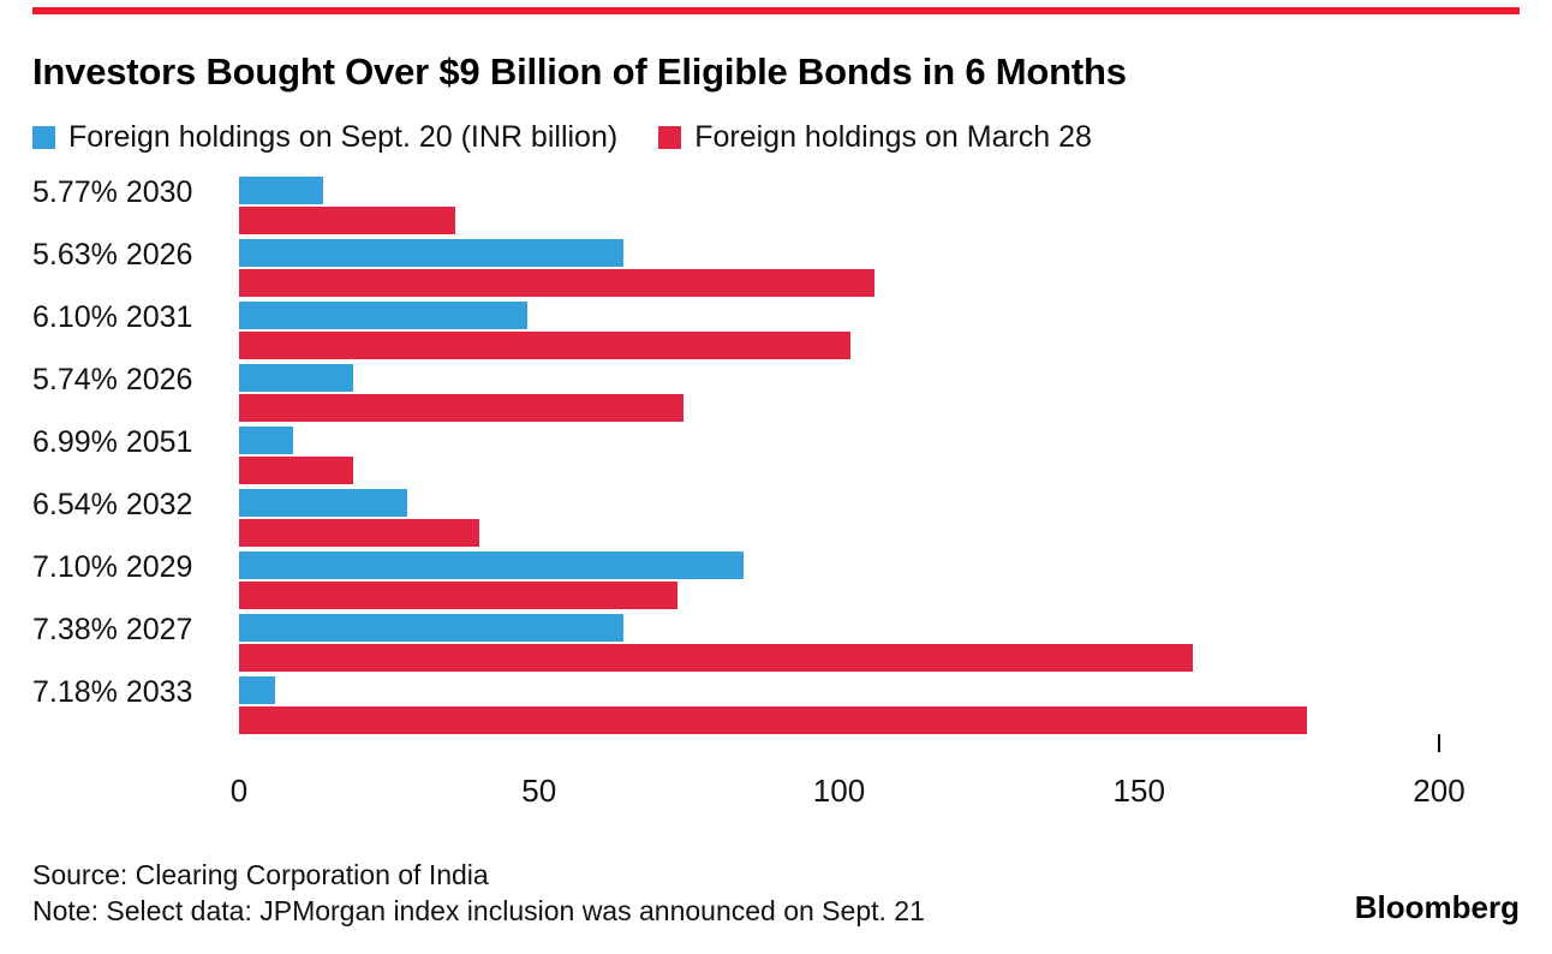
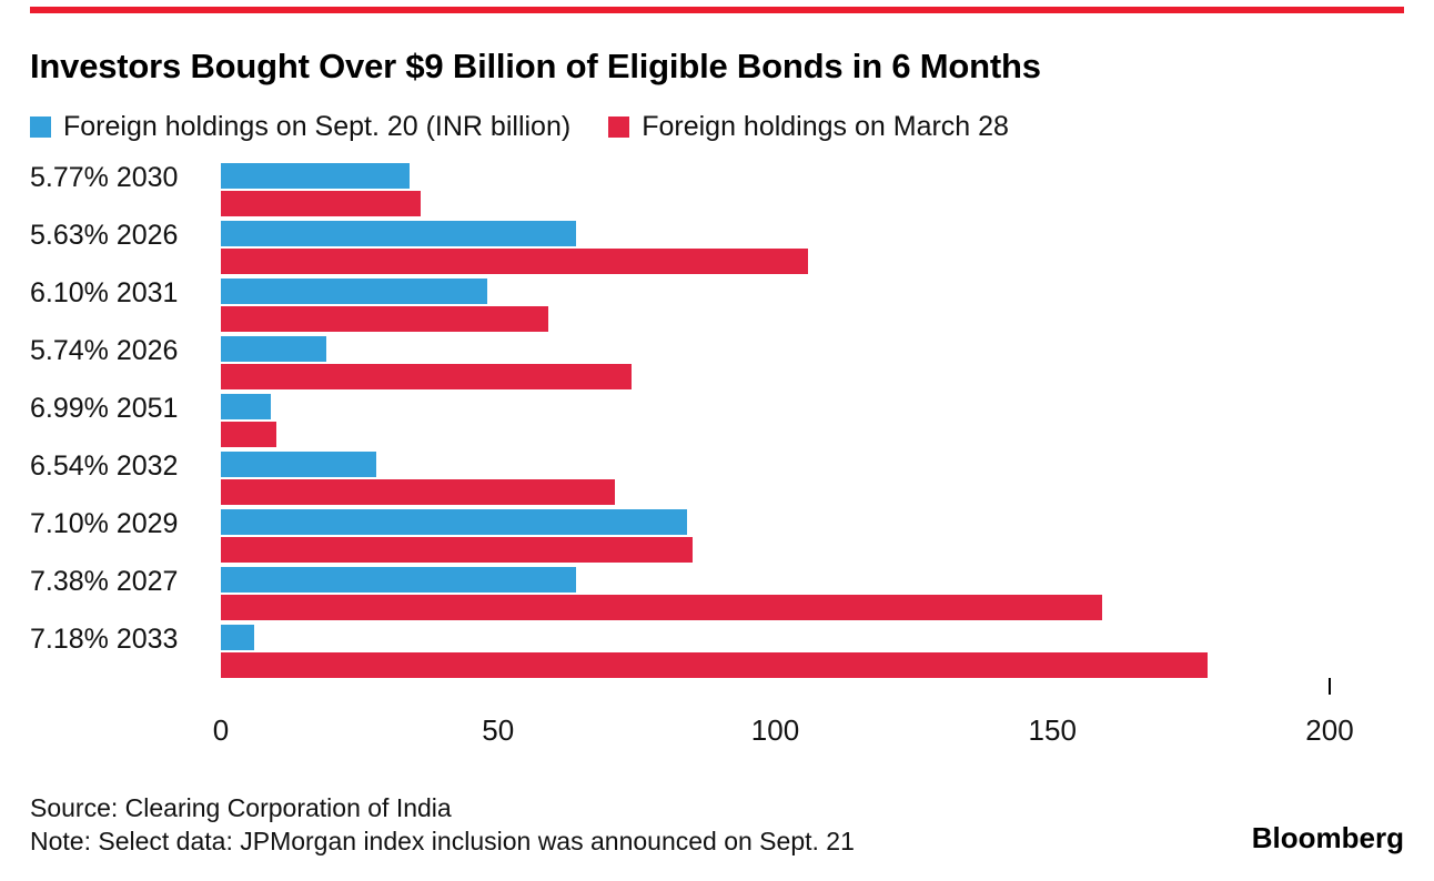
Foreign holdings on Sept. 20 (INR billion)/5.77% 2030: 14 -> 34
Foreign holdings on March 28/6.10% 2031: 102 -> 59
Foreign holdings on March 28/6.99% 2051: 19 -> 10
Foreign holdings on March 28/6.54% 2032: 40 -> 71
Foreign holdings on March 28/7.10% 2029: 73 -> 85
